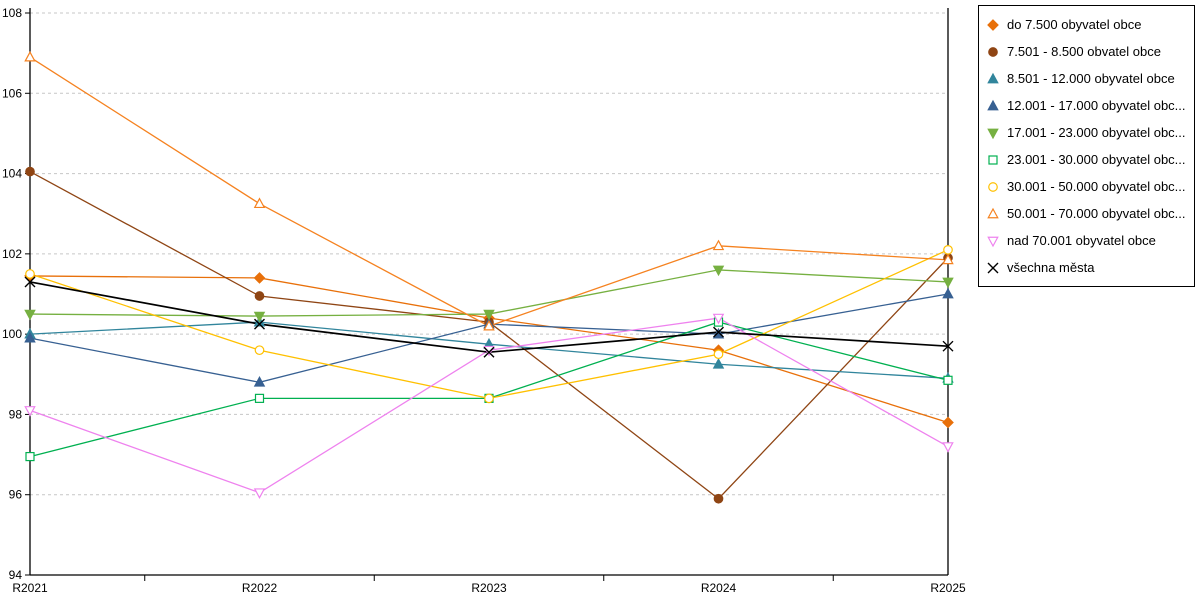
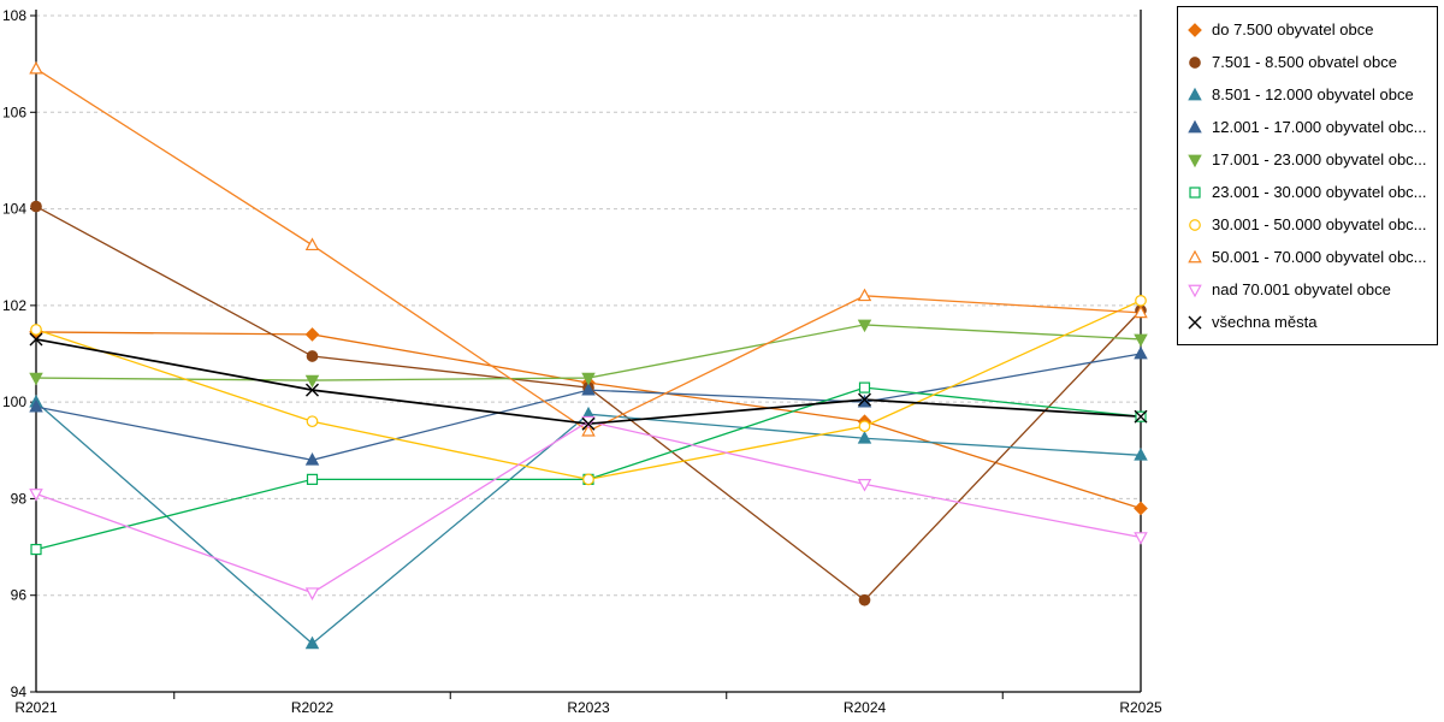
8.501 - 12.000 obyvatel obce/R2022: 100.3 -> 95.0
50.001 - 70.000 obyvatel obc.../R2023: 100.2 -> 99.4
nad 70.001 obyvatel obce/R2024: 100.4 -> 98.3
23.001 - 30.000 obyvatel obc.../R2025: 98.8 -> 99.7
